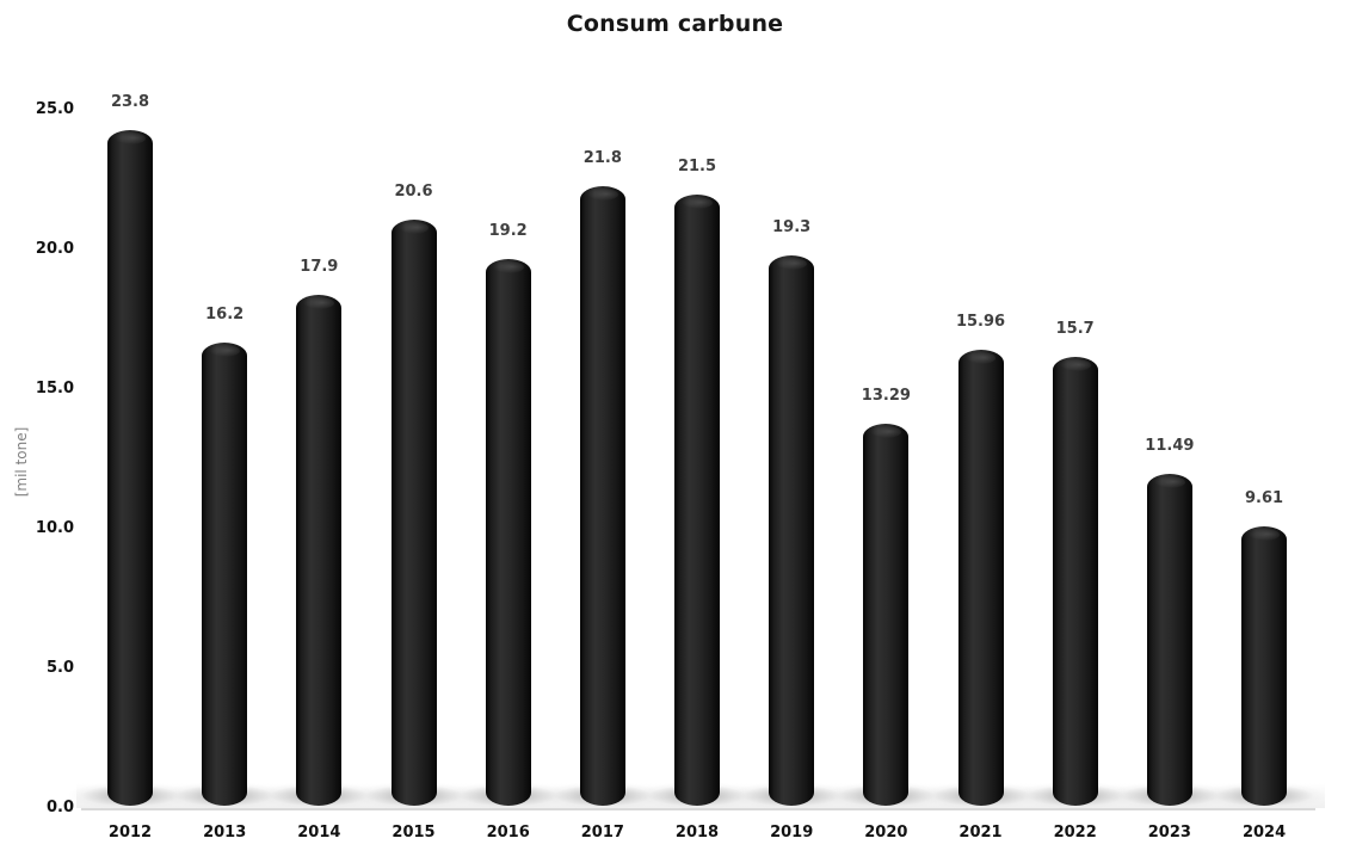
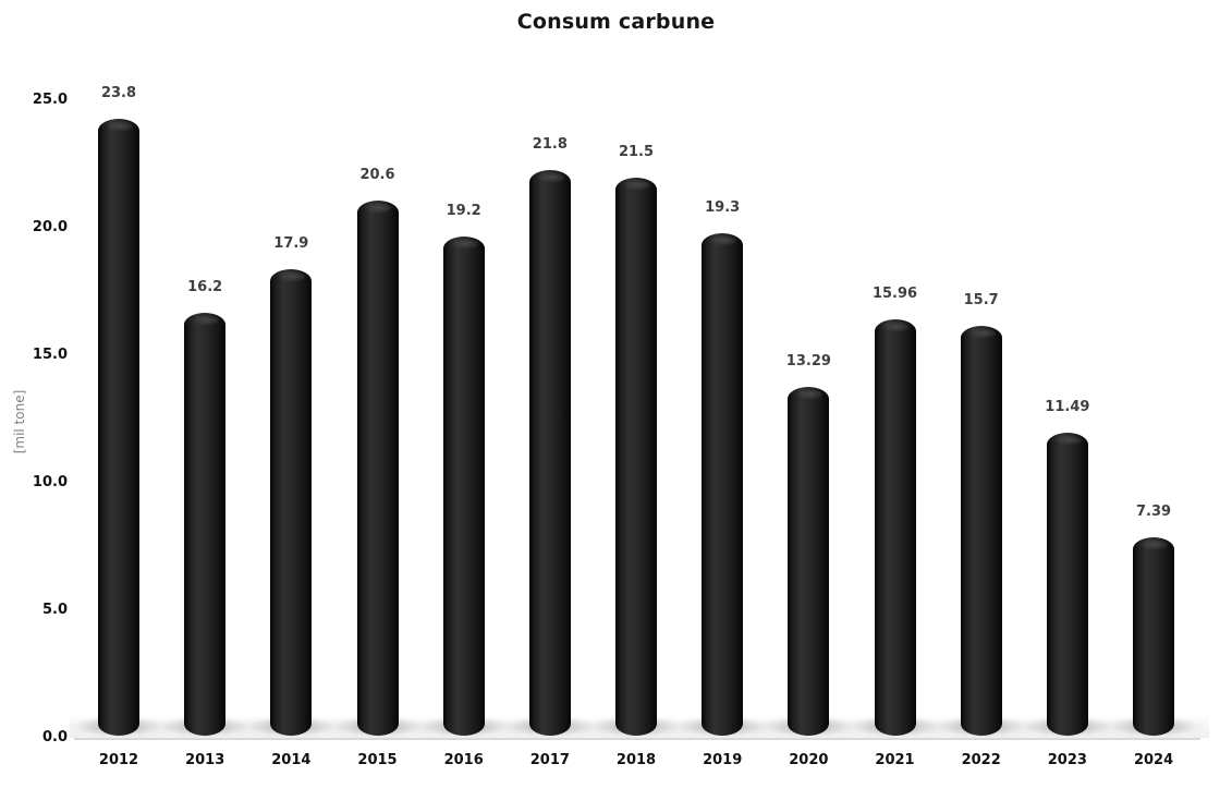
2024: 9.61 -> 7.39
